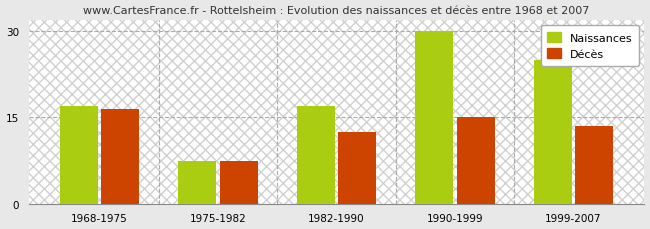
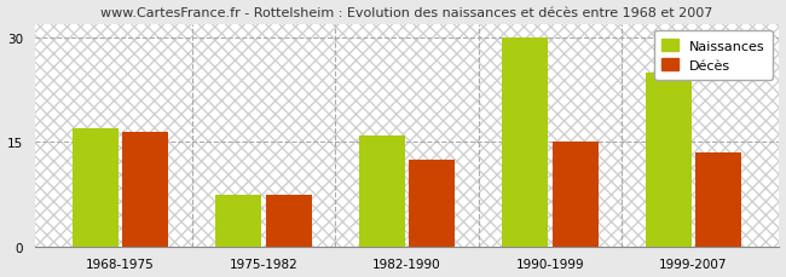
Naissances/1982-1990: 17.0 -> 16.0
